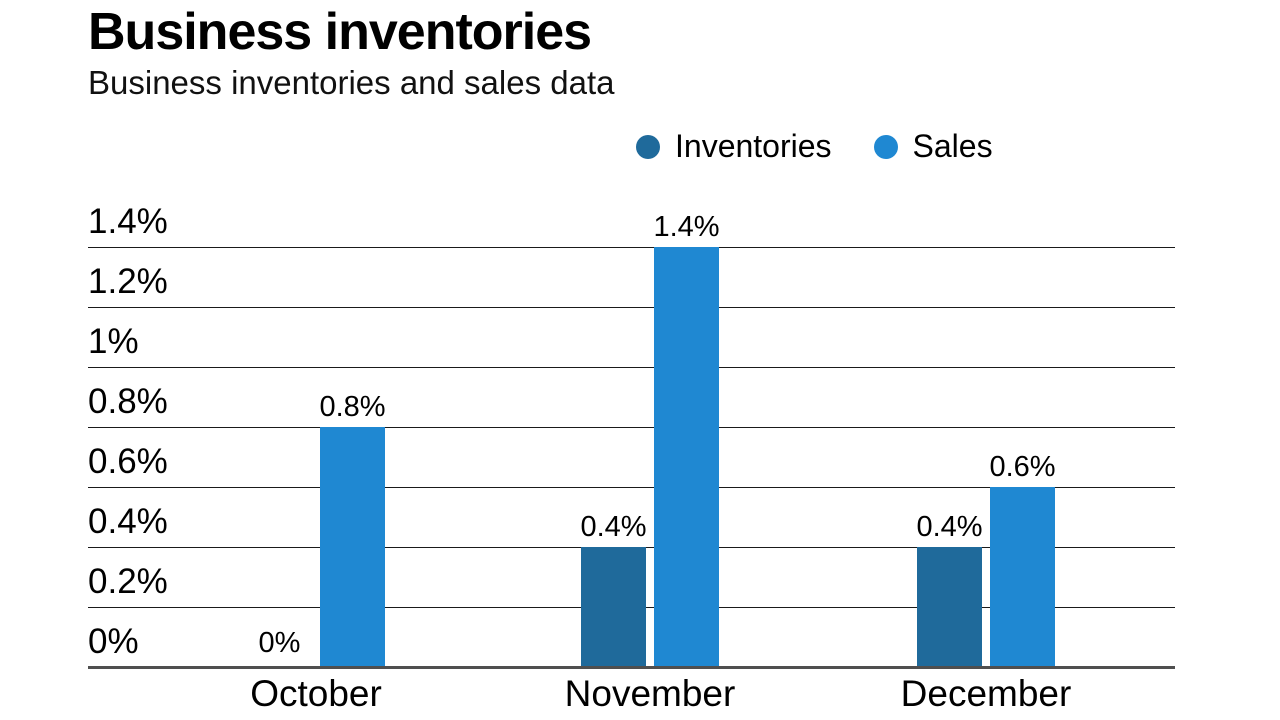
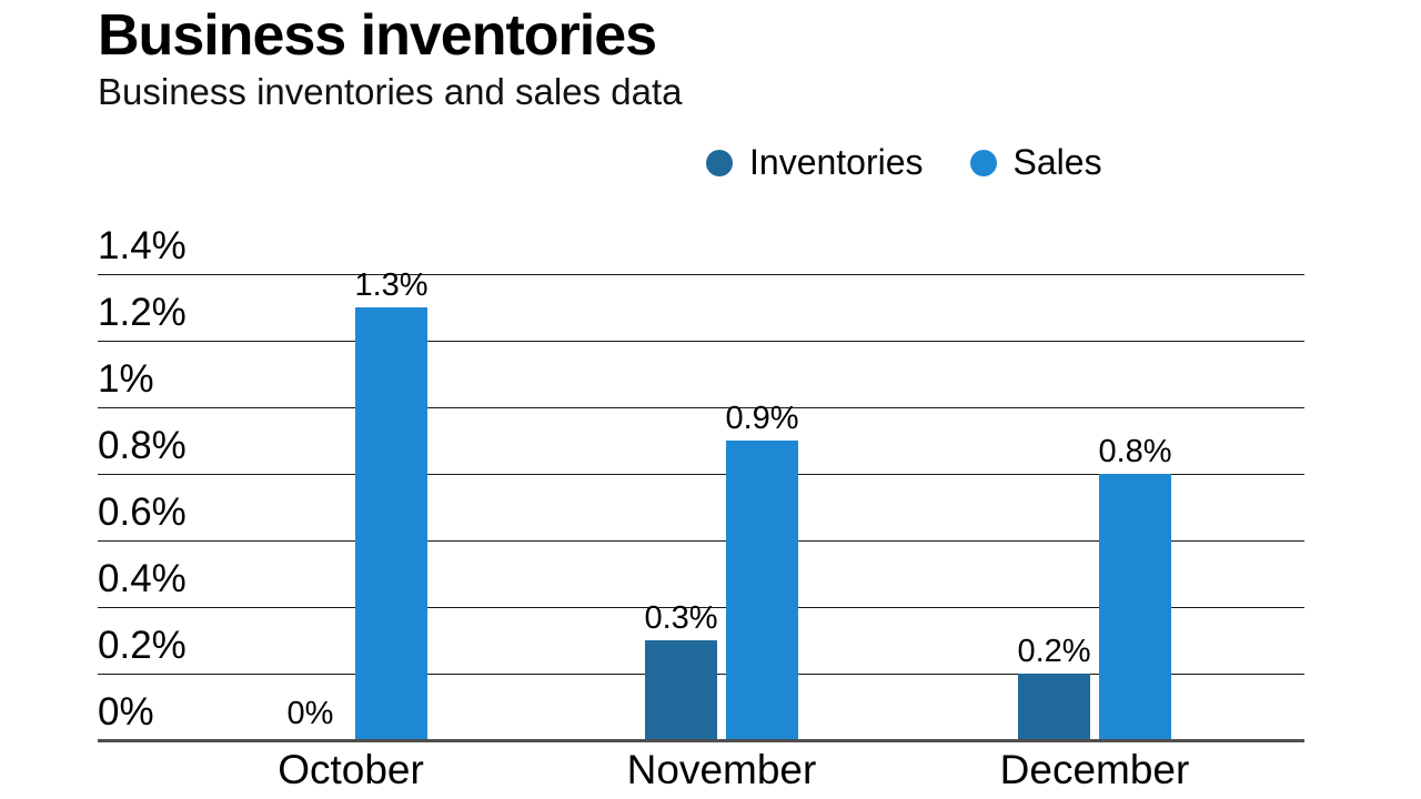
Sales/October: 0.8% -> 1.3%
Inventories/November: 0.4% -> 0.3%
Sales/November: 1.4% -> 0.9%
Inventories/December: 0.4% -> 0.2%
Sales/December: 0.6% -> 0.8%
